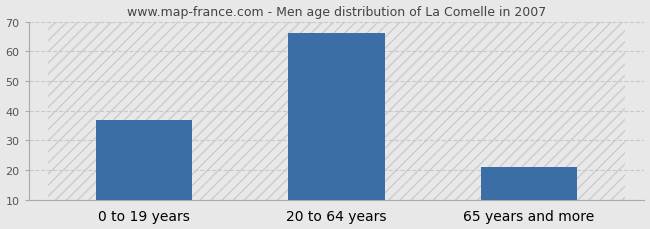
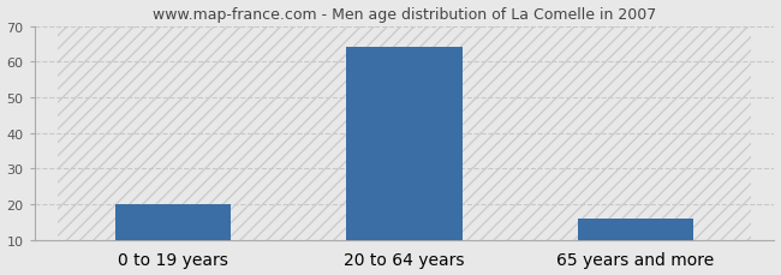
0 to 19 years: 37 -> 20
20 to 64 years: 66 -> 64
65 years and more: 21 -> 16
